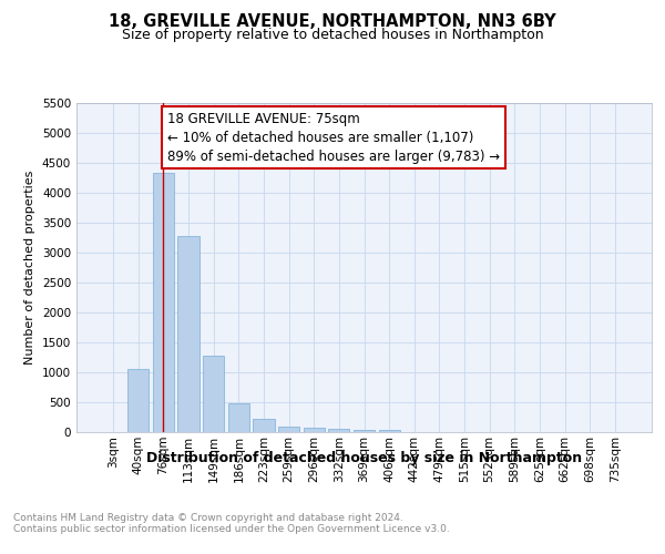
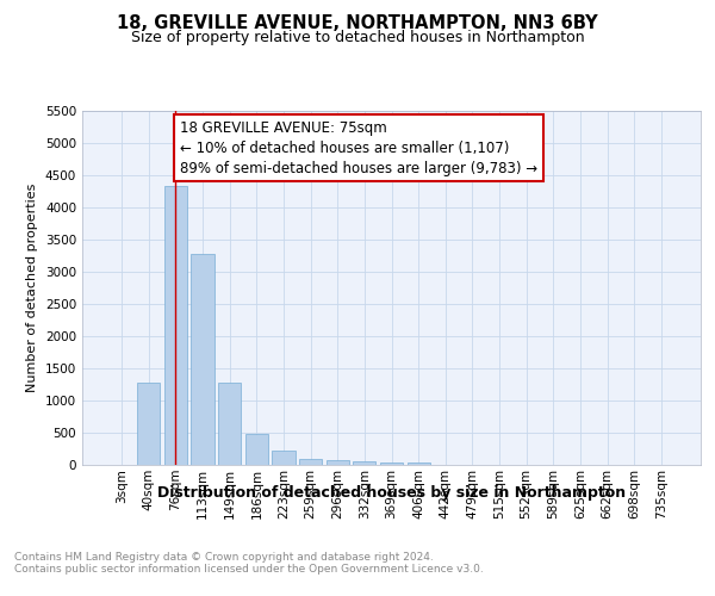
40sqm: 1060 -> 1270
